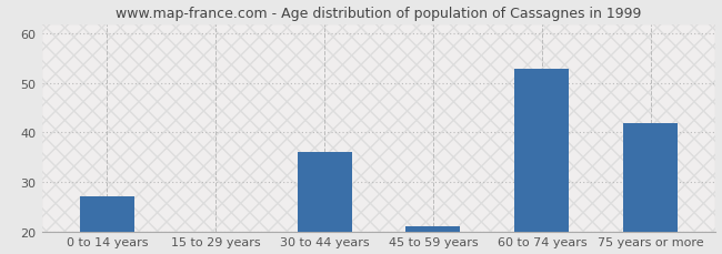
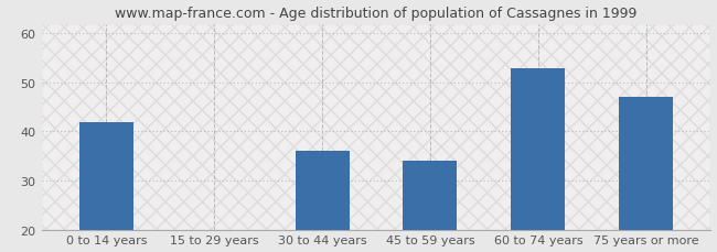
0 to 14 years: 27 -> 42
45 to 59 years: 21 -> 34
75 years or more: 42 -> 47
